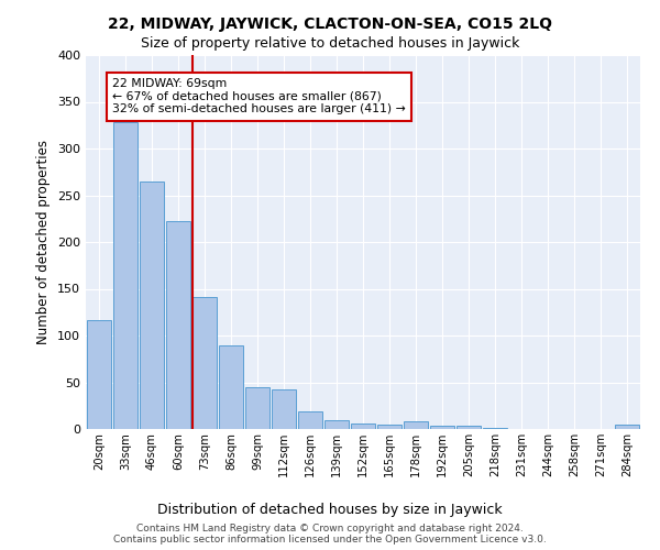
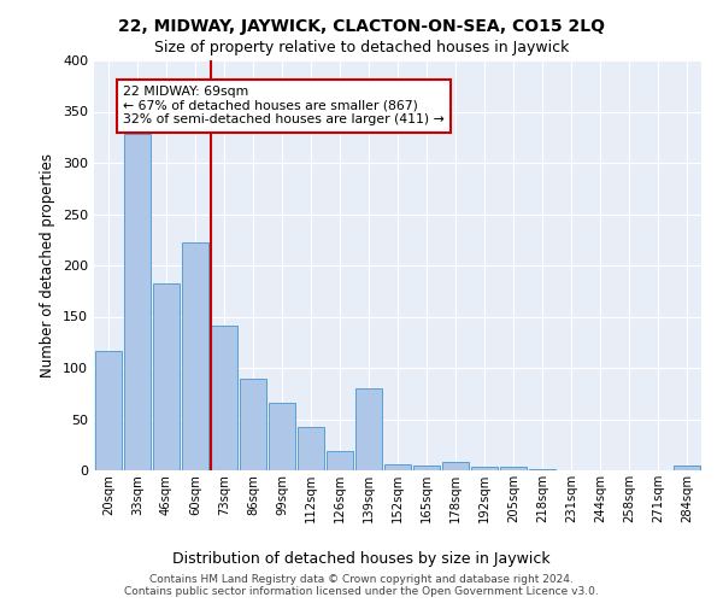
46sqm: 265 -> 182
99sqm: 45 -> 66
139sqm: 10 -> 80
